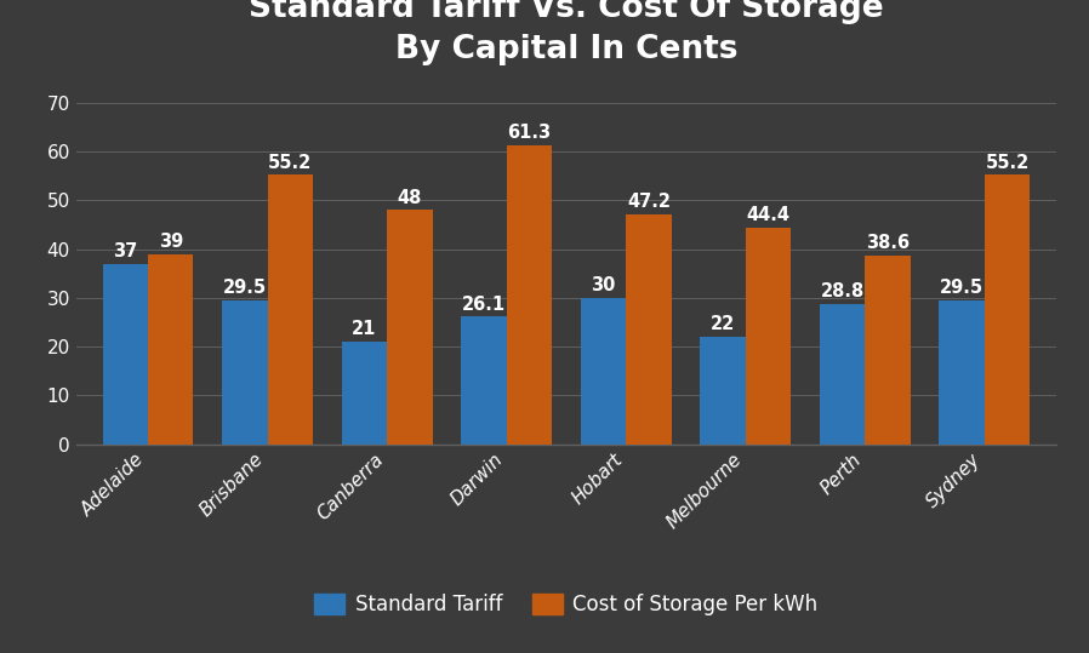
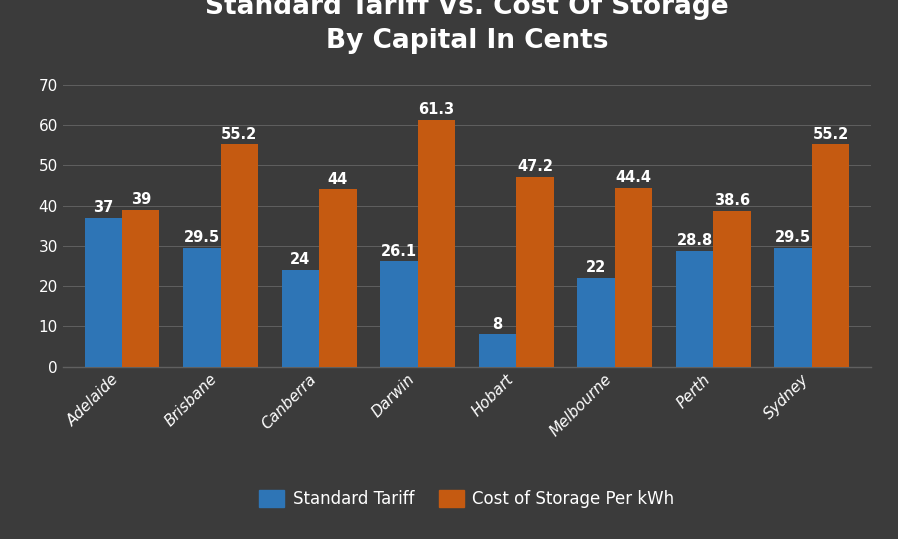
Standard Tariff/Canberra: 21 -> 24
Cost of Storage Per kWh/Canberra: 48 -> 44
Standard Tariff/Hobart: 30 -> 8
